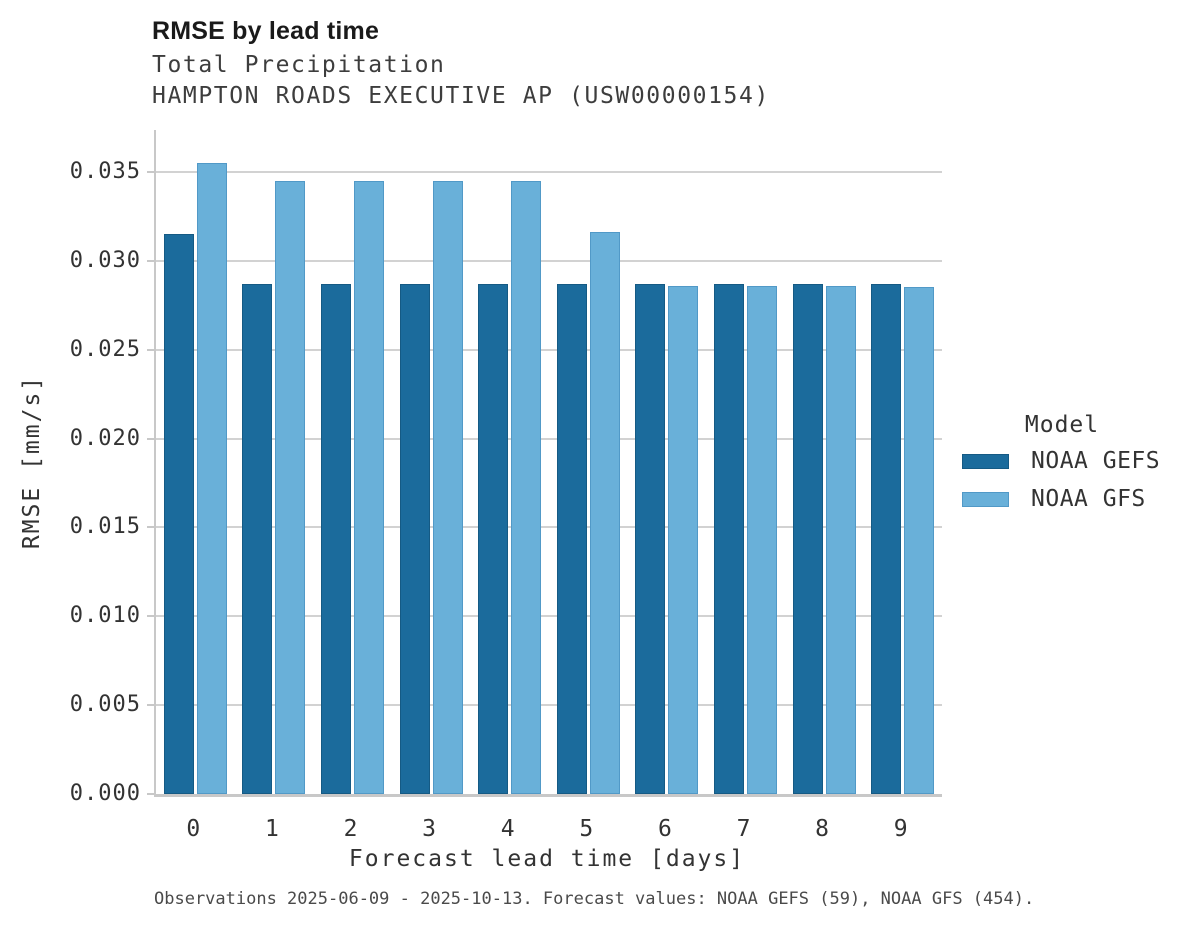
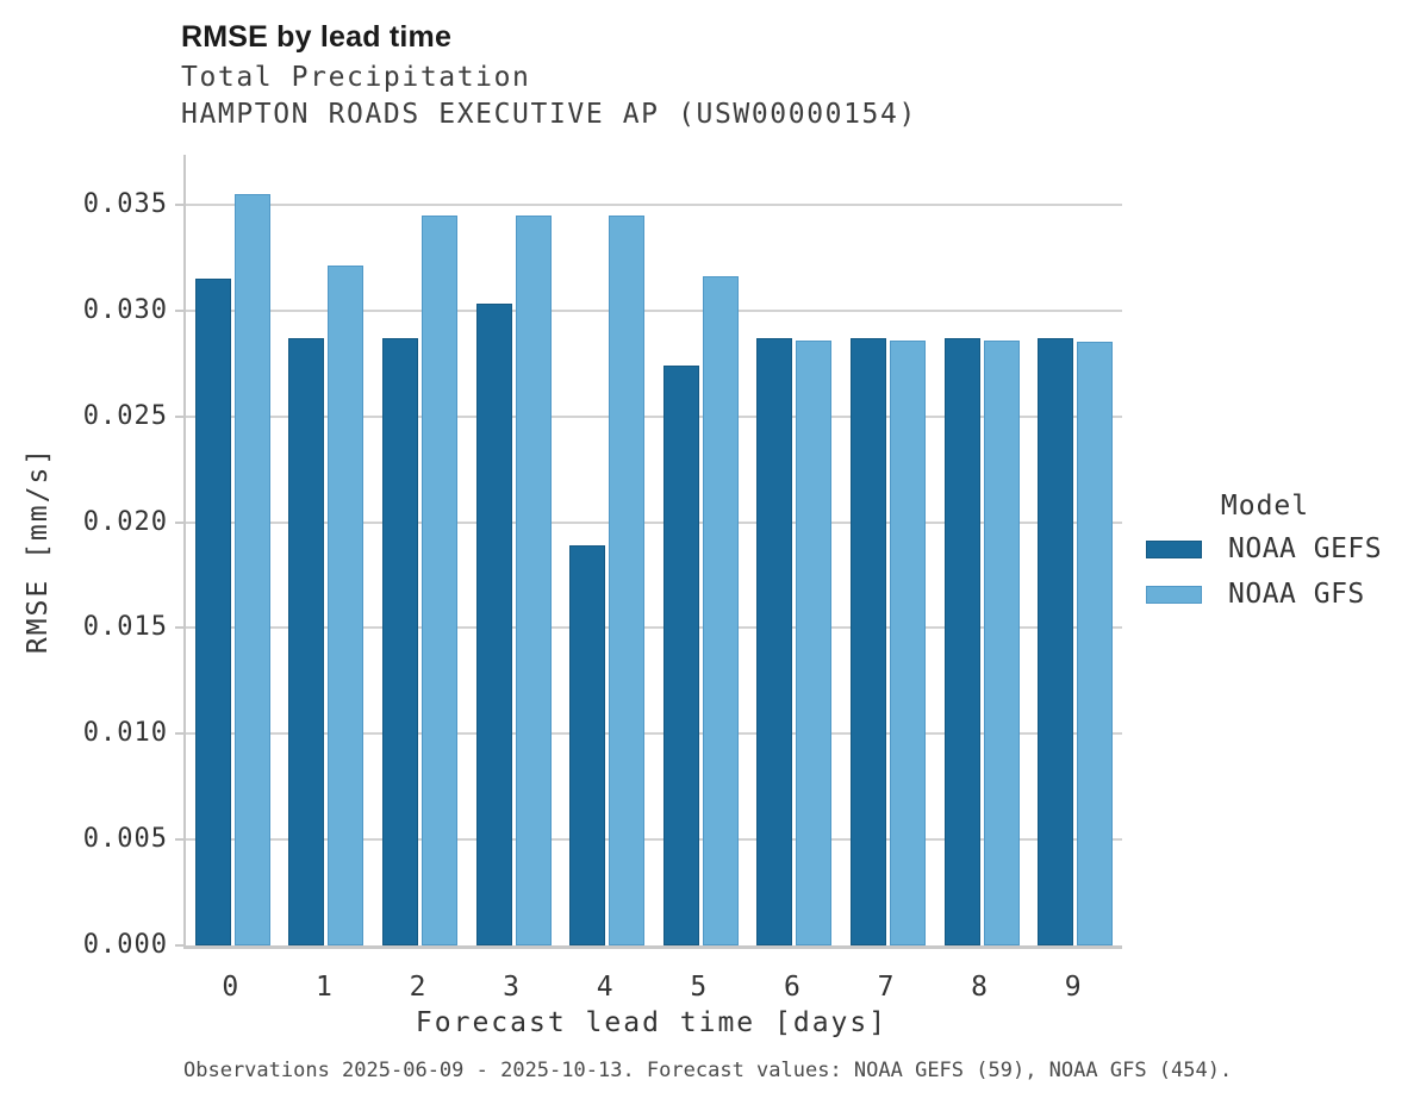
NOAA GFS/1: 0.0345 -> 0.0321
NOAA GEFS/3: 0.0287 -> 0.0303
NOAA GEFS/4: 0.0287 -> 0.0189
NOAA GEFS/5: 0.0287 -> 0.0274
